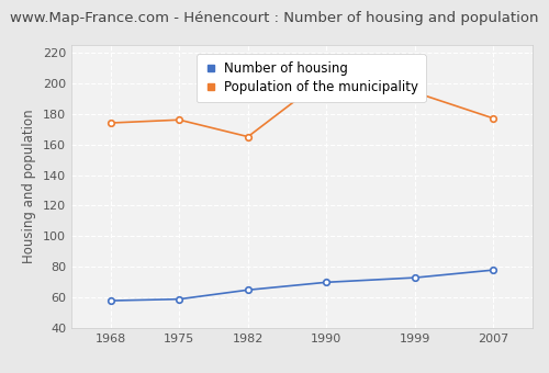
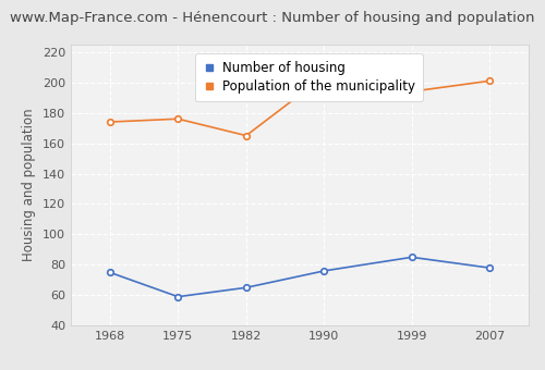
Number of housing/1968: 58 -> 75
Number of housing/1990: 70 -> 76
Number of housing/1999: 73 -> 85
Population of the municipality/2007: 177 -> 201
